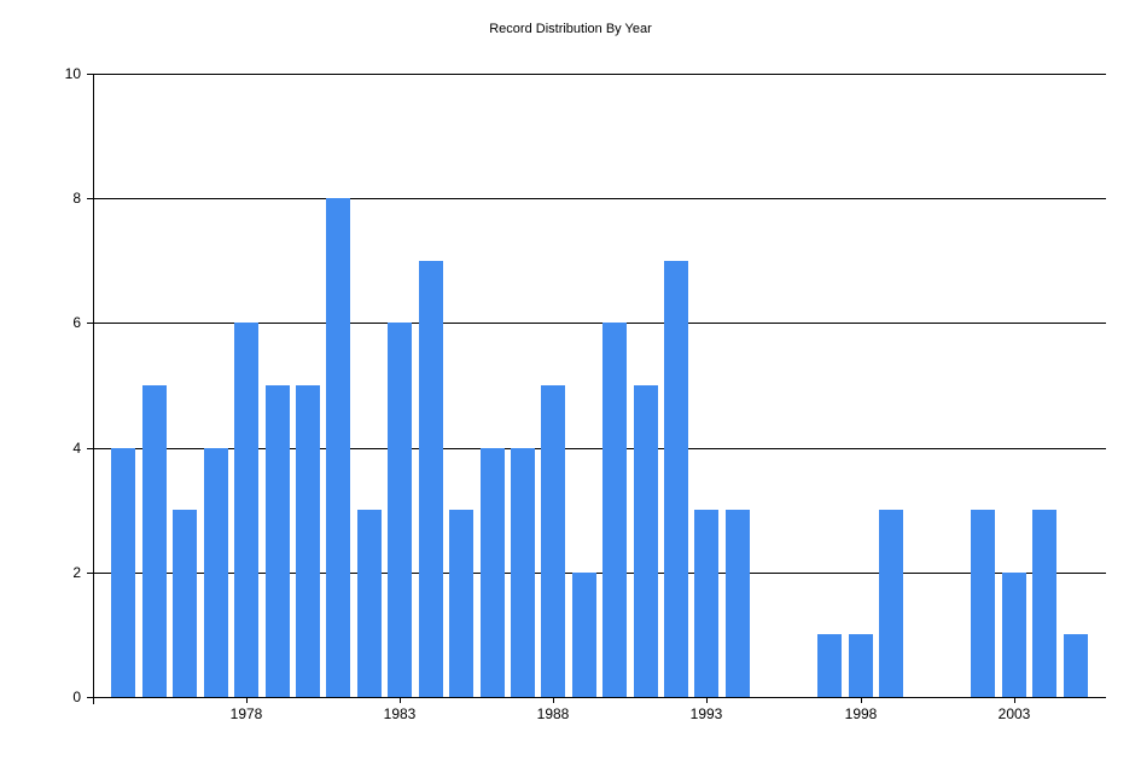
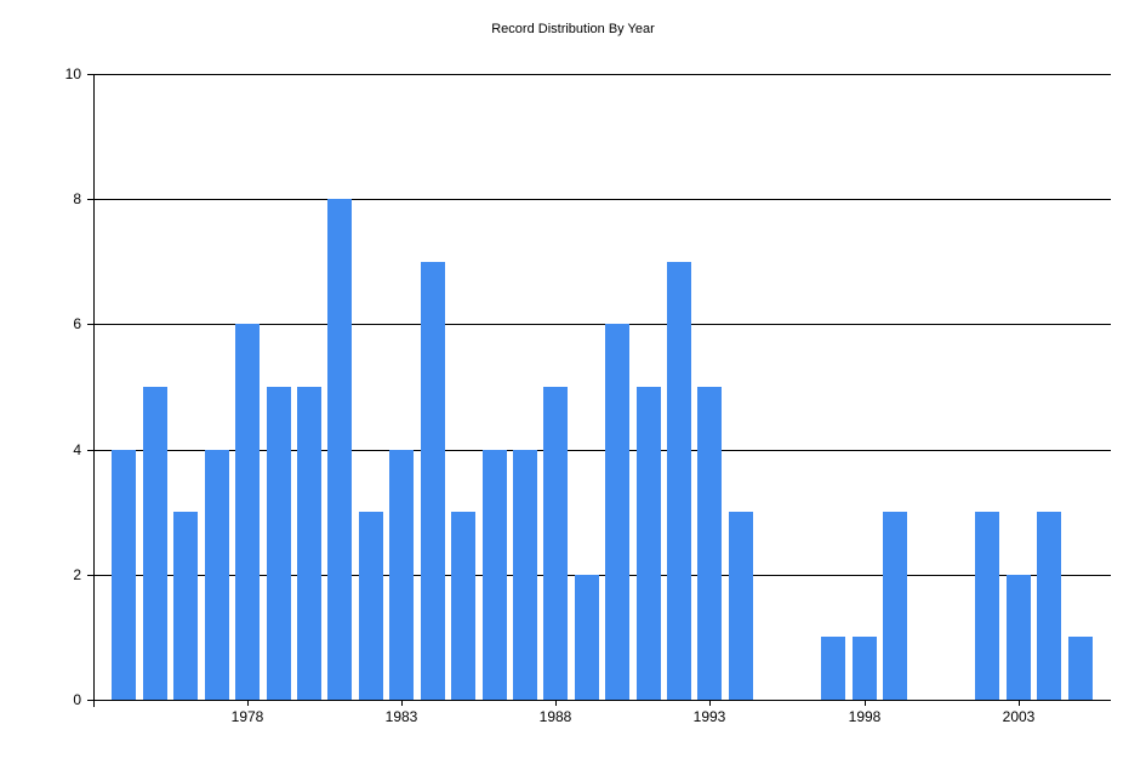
1983: 6 -> 4
1993: 3 -> 5
